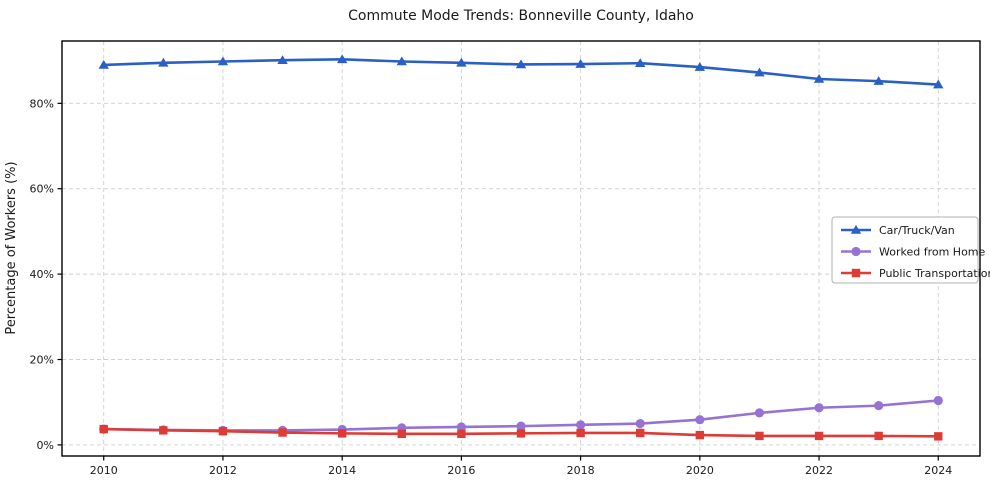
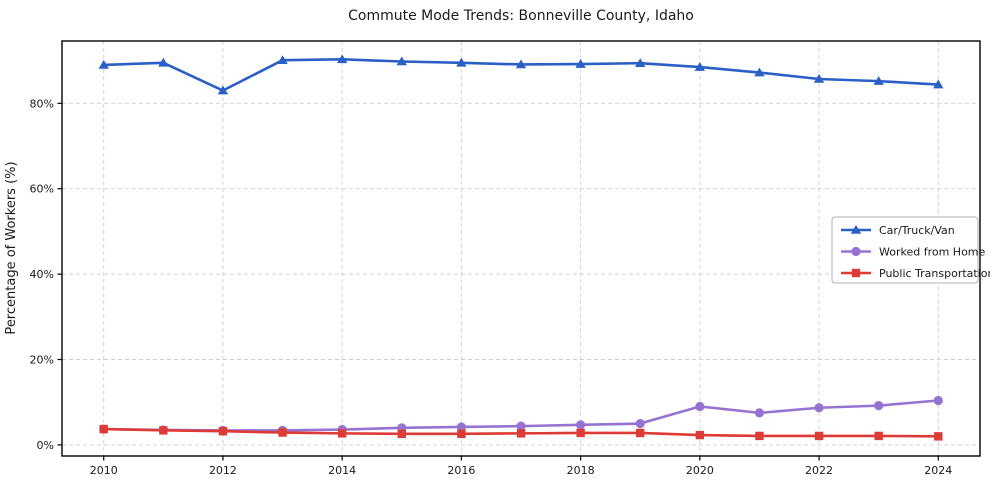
Car/Truck/Van/2012: 90% -> 83%
Worked from Home/2020: 6% -> 9%
